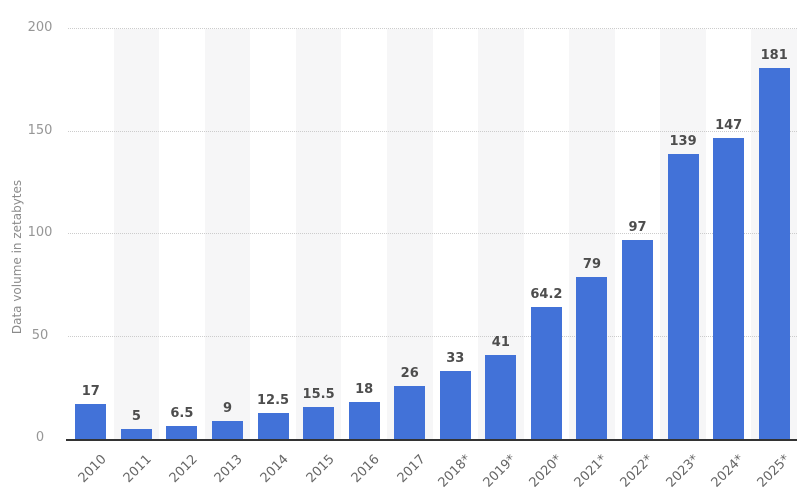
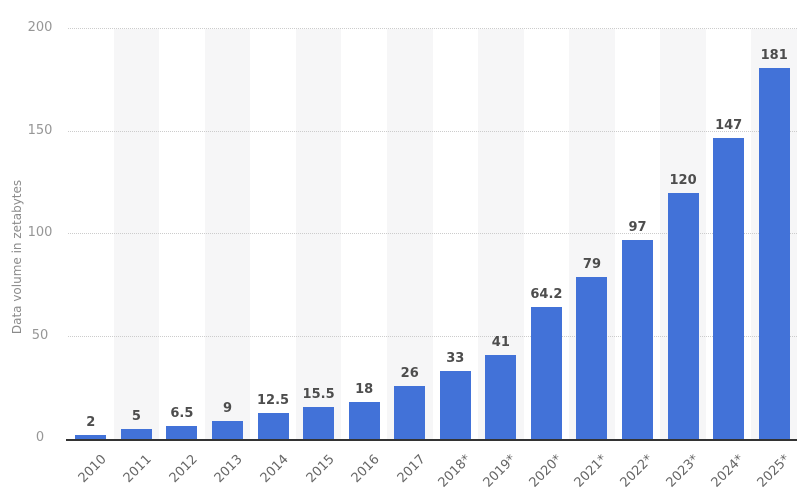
2010: 17 -> 2
2023*: 139 -> 120
